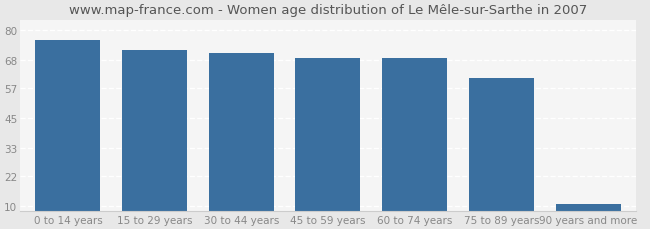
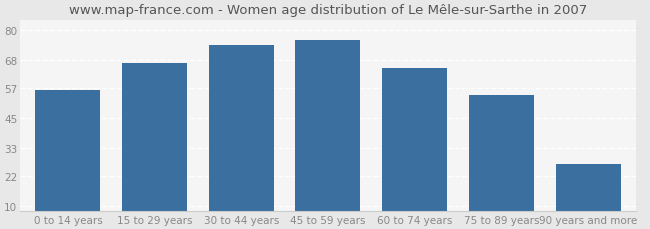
0 to 14 years: 76.0 -> 56.0
15 to 29 years: 72.0 -> 67.0
30 to 44 years: 71.0 -> 74.0
45 to 59 years: 69.0 -> 76.0
60 to 74 years: 69.0 -> 65.0
75 to 89 years: 61.0 -> 54.0
90 years and more: 10.5 -> 26.5
